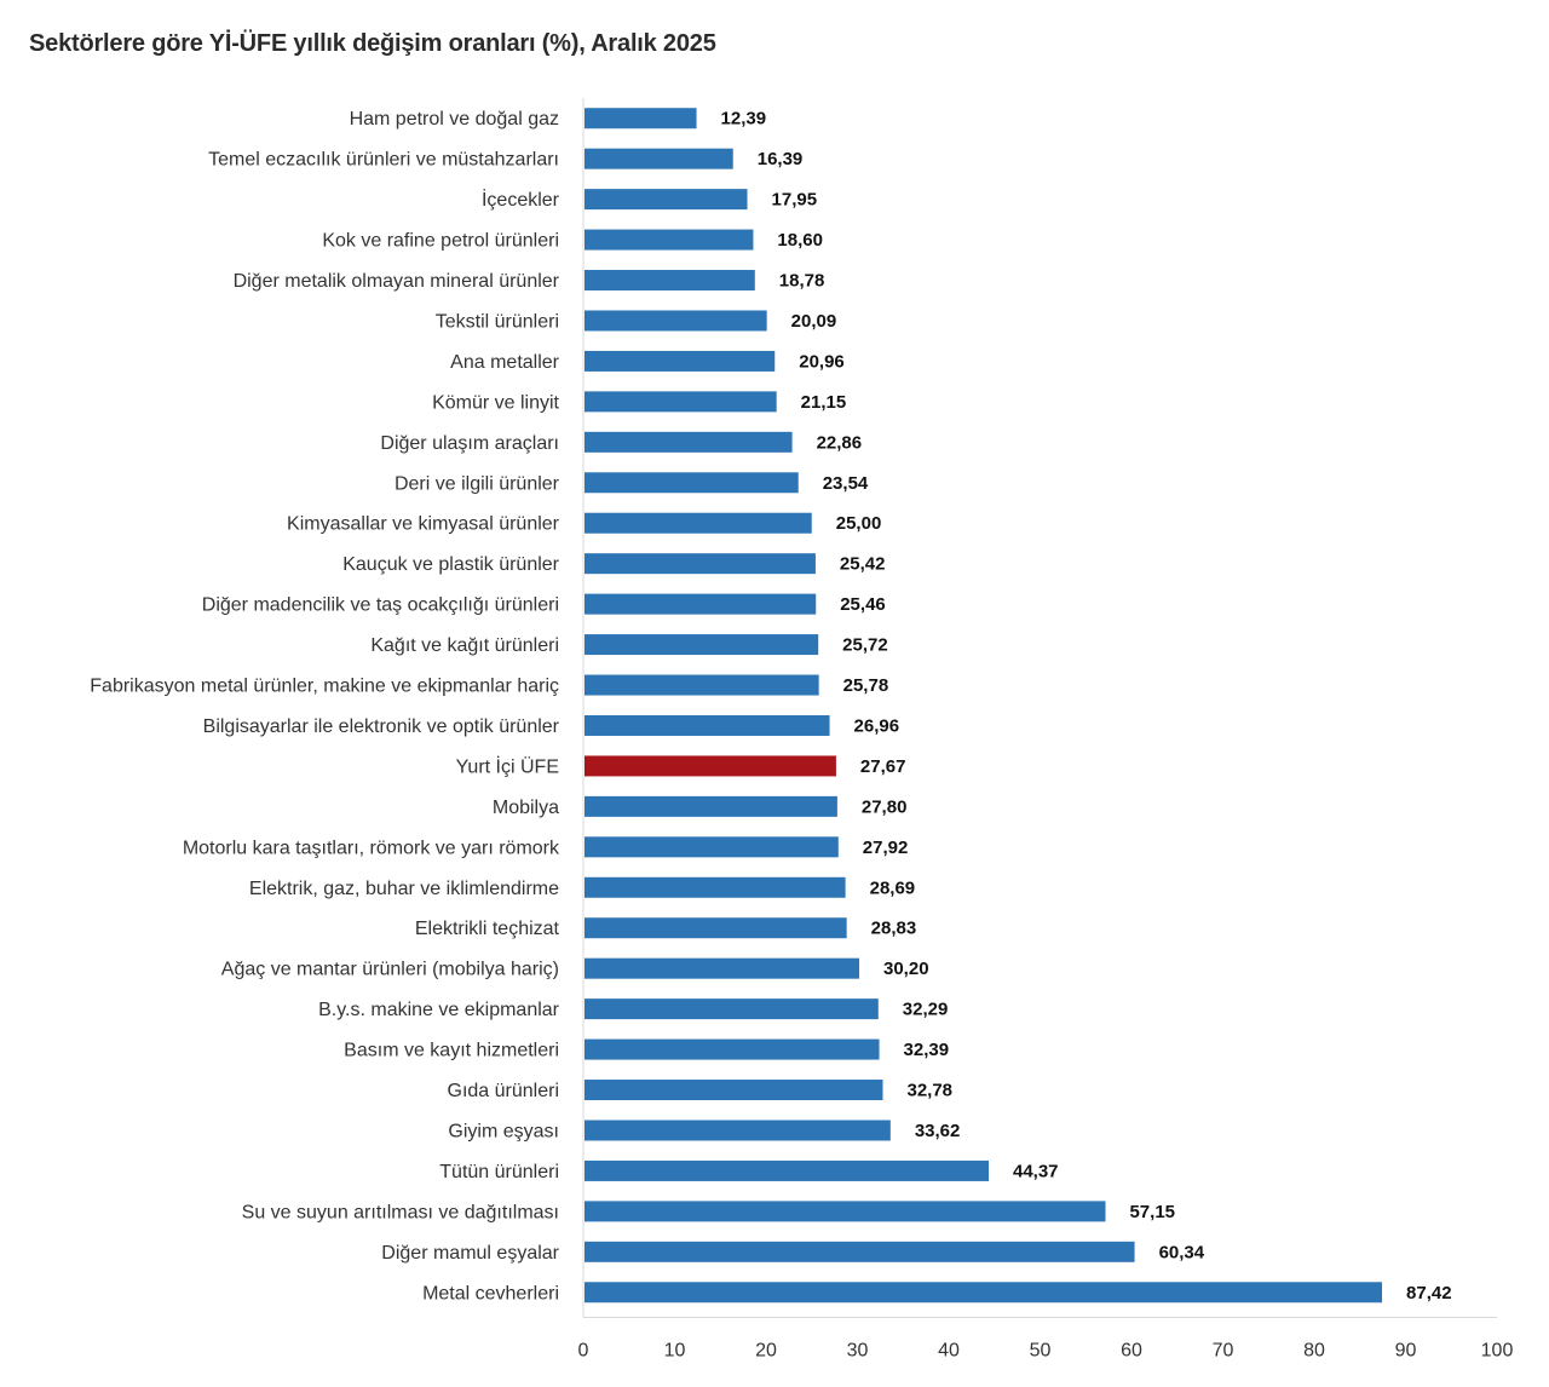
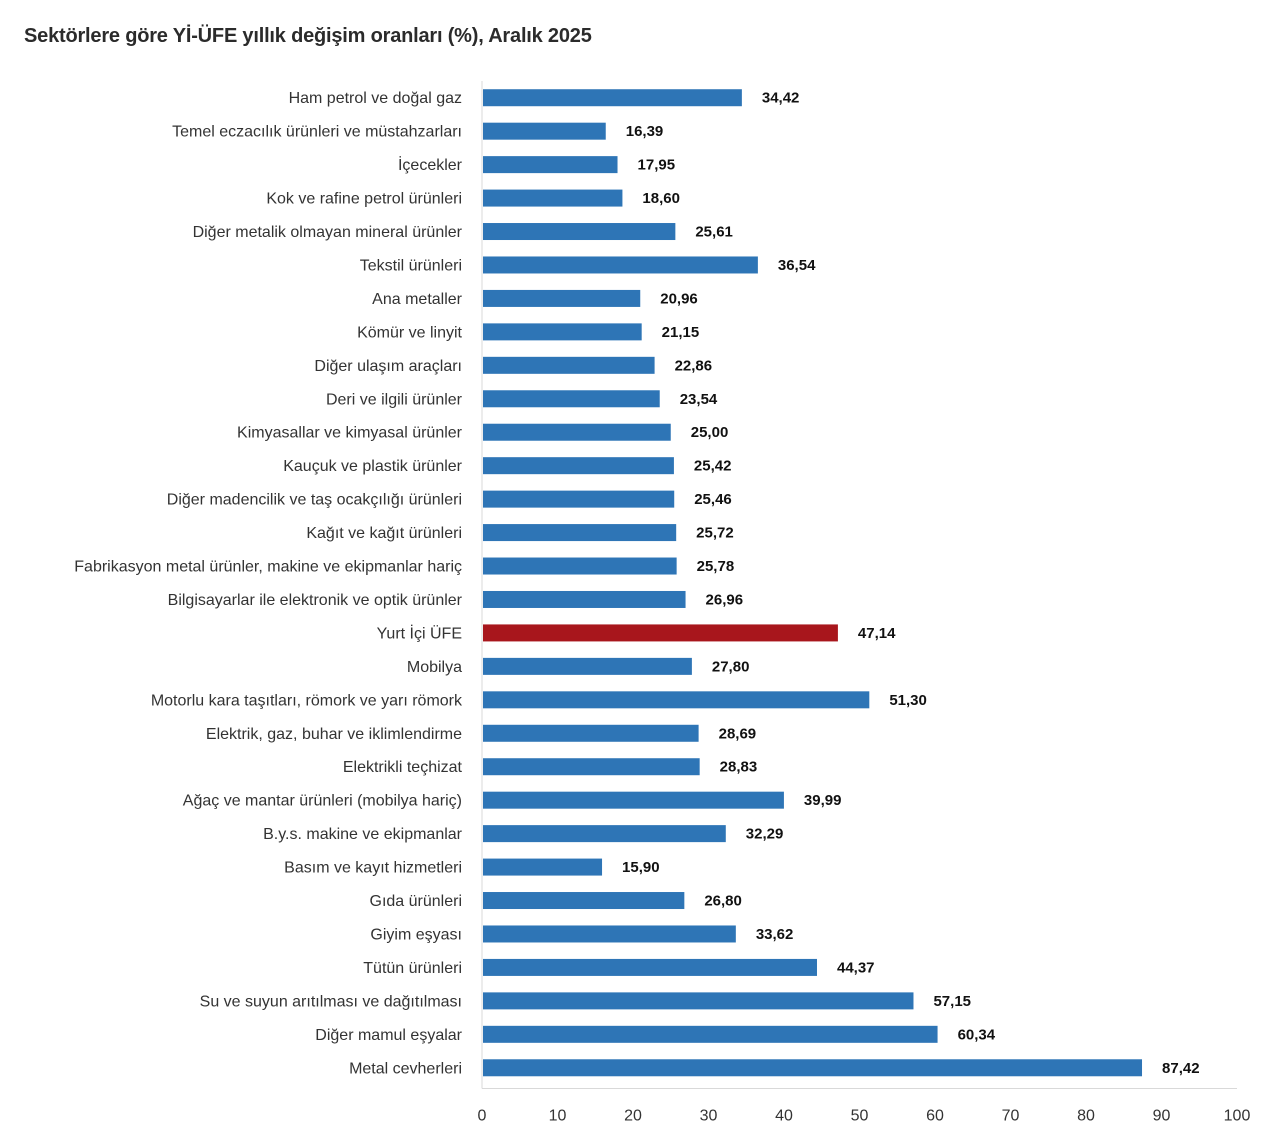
Ham petrol ve doğal gaz: 12,39 -> 34,42
Diğer metalik olmayan mineral ürünler: 18,78 -> 25,61
Tekstil ürünleri: 20,09 -> 36,54
Yurt İçi ÜFE: 27,67 -> 47,14
Motorlu kara taşıtları, römork ve yarı römork: 27,92 -> 51,30
Ağaç ve mantar ürünleri (mobilya hariç): 30,20 -> 39,99
Basım ve kayıt hizmetleri: 32,39 -> 15,90
Gıda ürünleri: 32,78 -> 26,80
